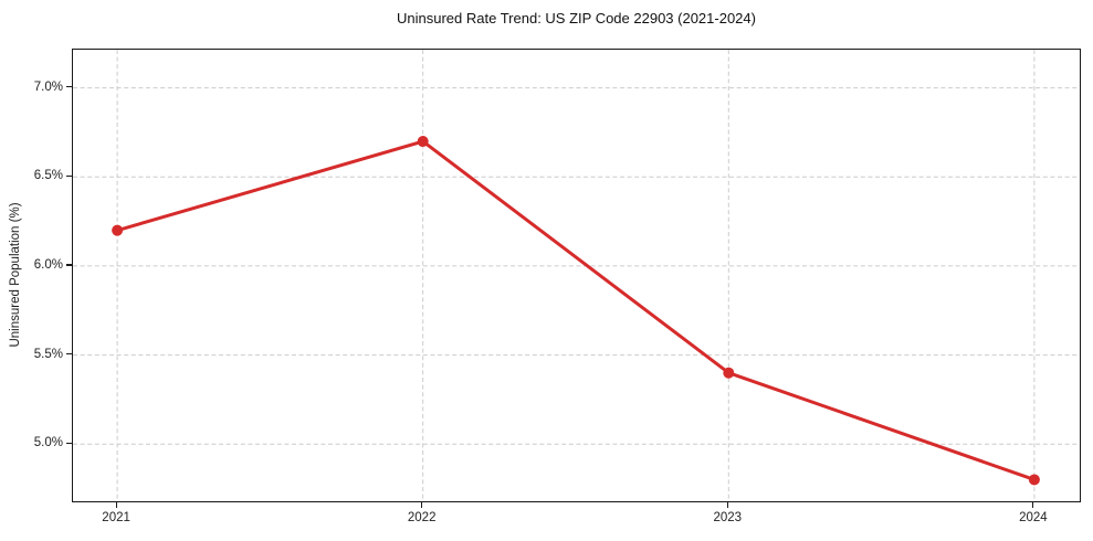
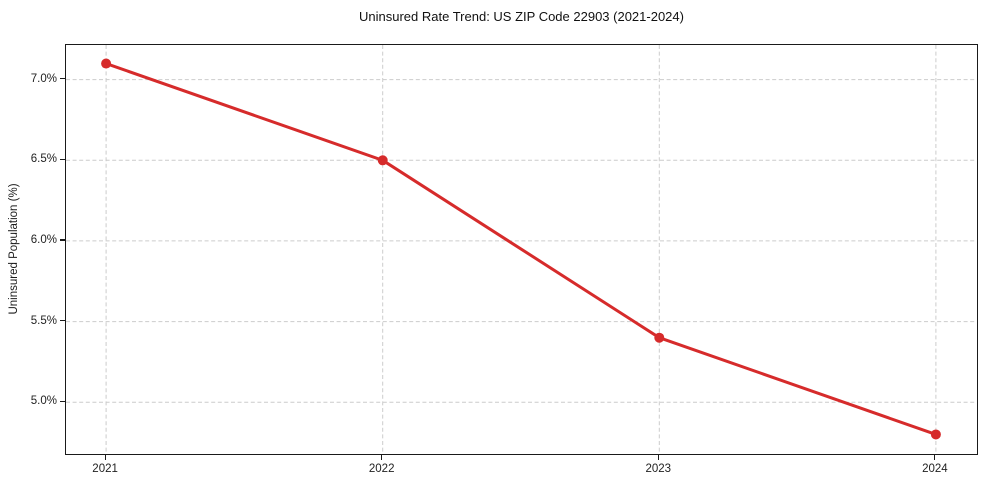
2021: 6.2% -> 7.1%
2022: 6.7% -> 6.5%
